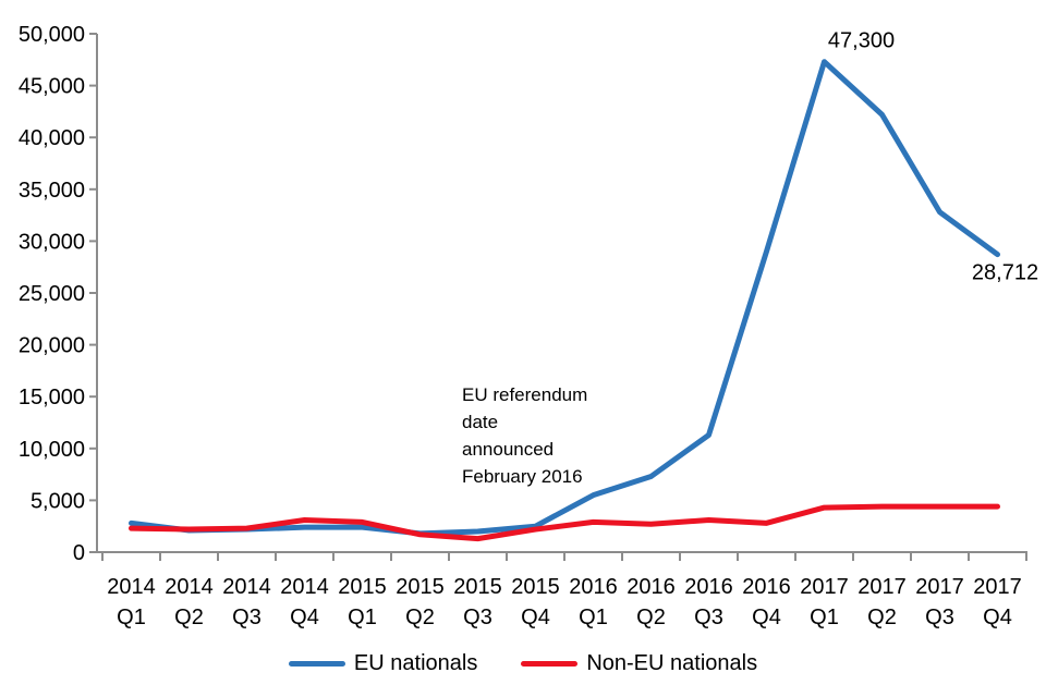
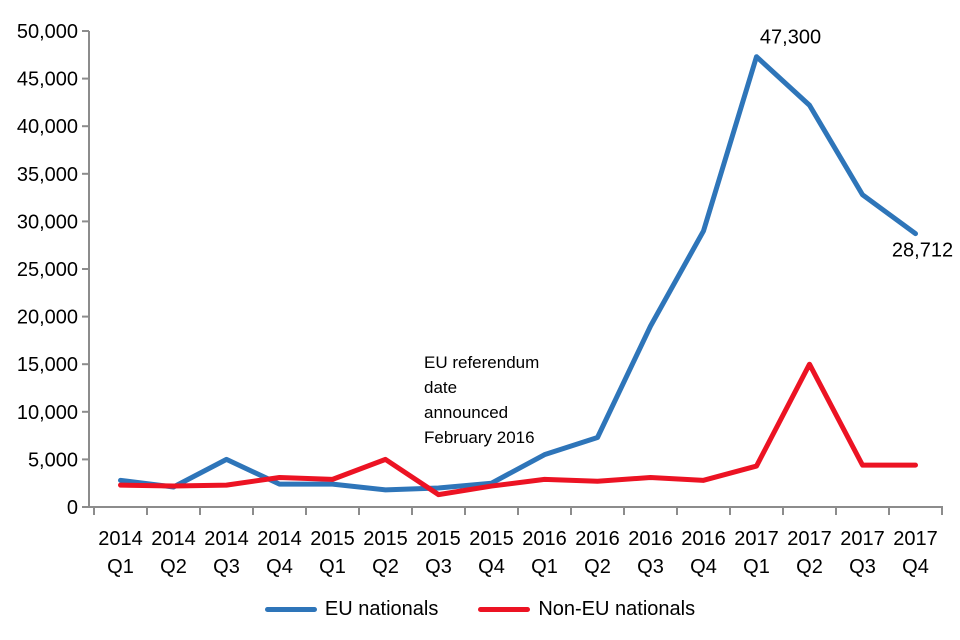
EU nationals/2014 Q3: 2000 -> 5000
Non-EU nationals/2015 Q2: 2000 -> 5000
EU nationals/2016 Q3: 11000 -> 19000
Non-EU nationals/2017 Q2: 4000 -> 15000
